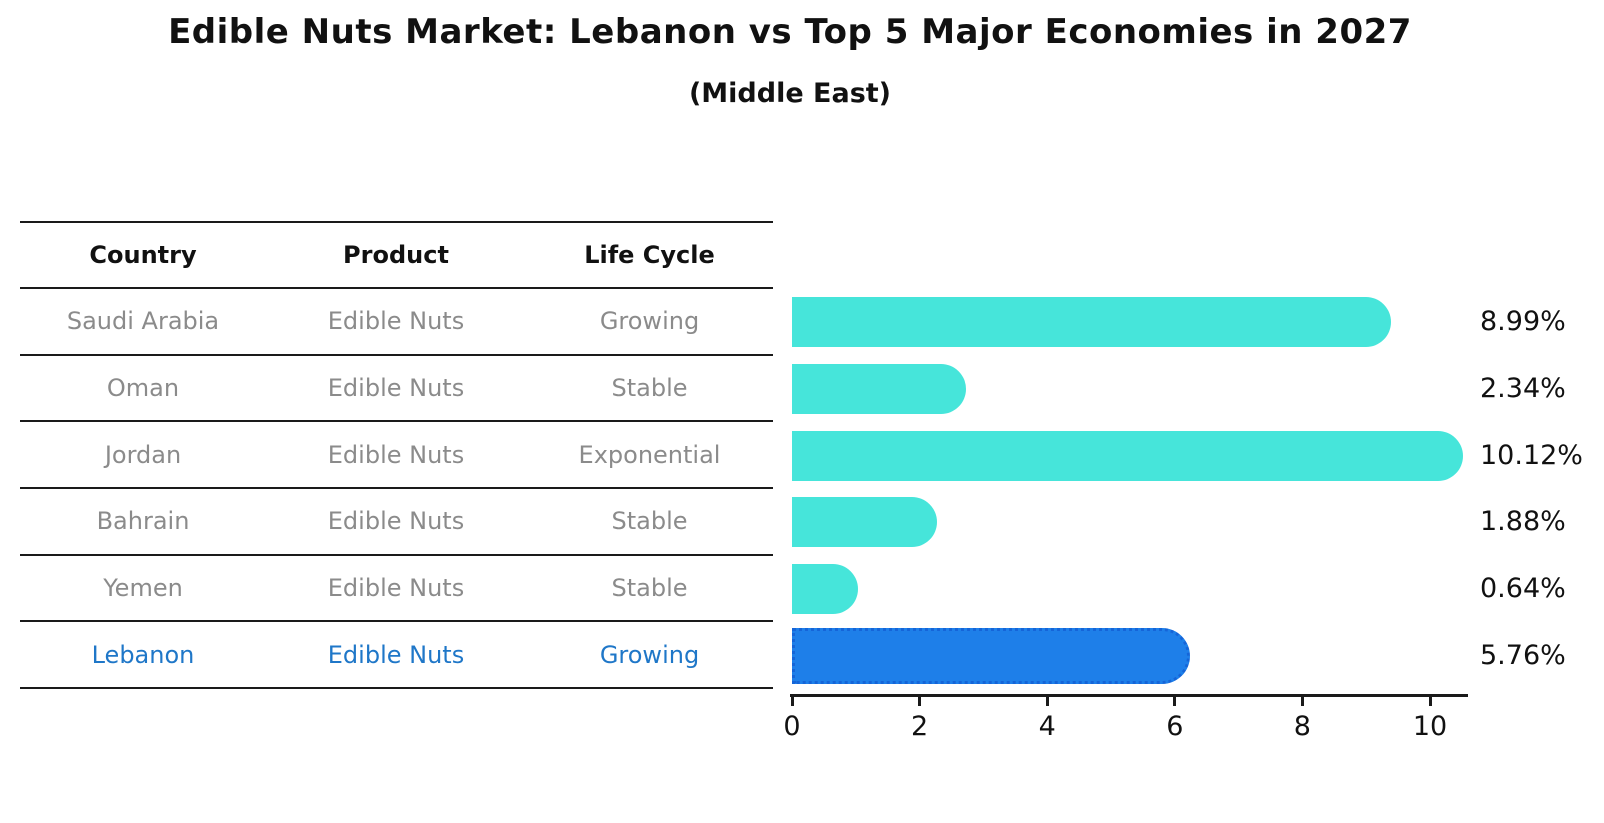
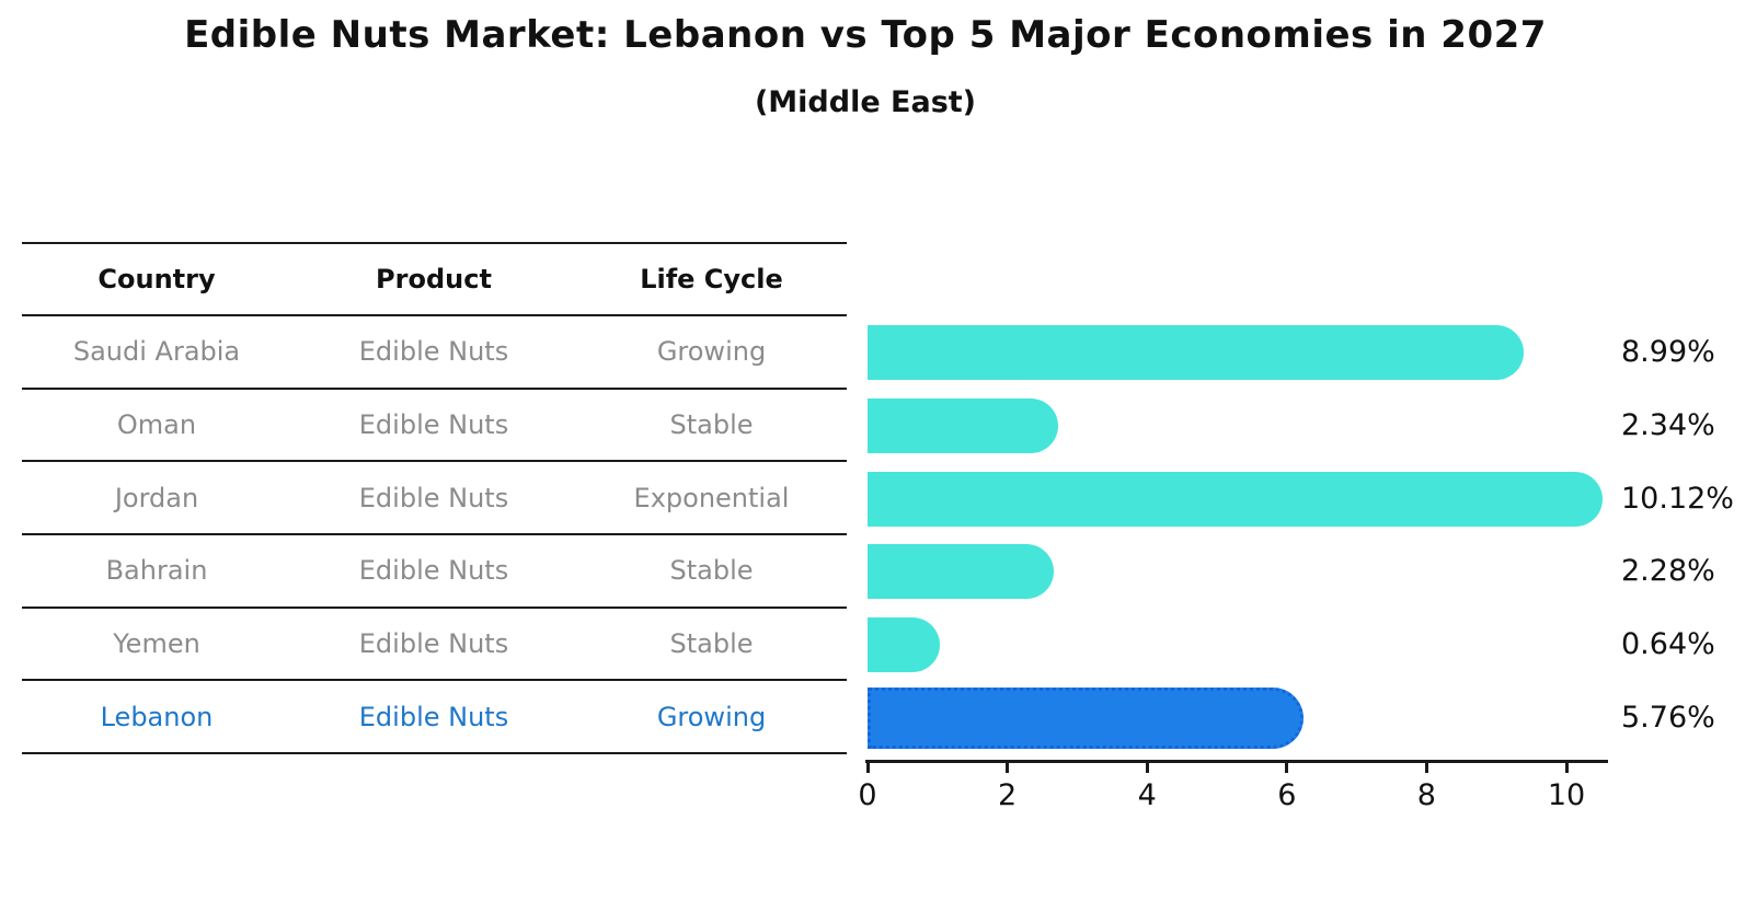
Bahrain: 1.88% -> 2.28%
